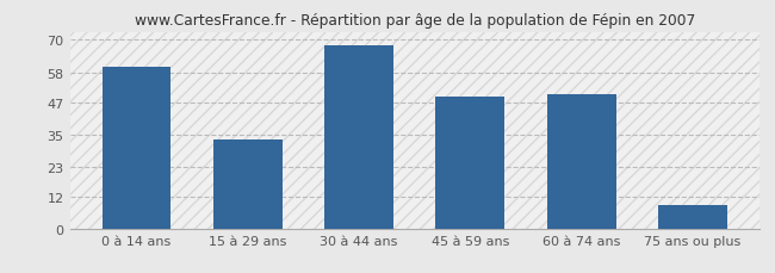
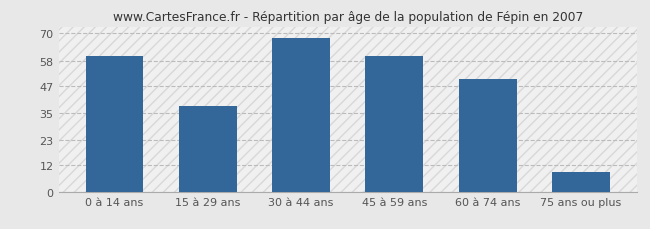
15 à 29 ans: 33 -> 38
45 à 59 ans: 49 -> 60
